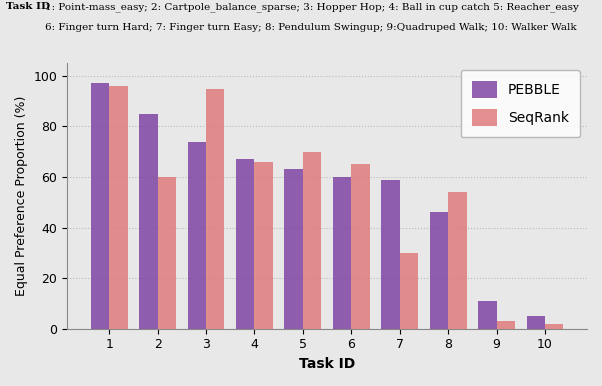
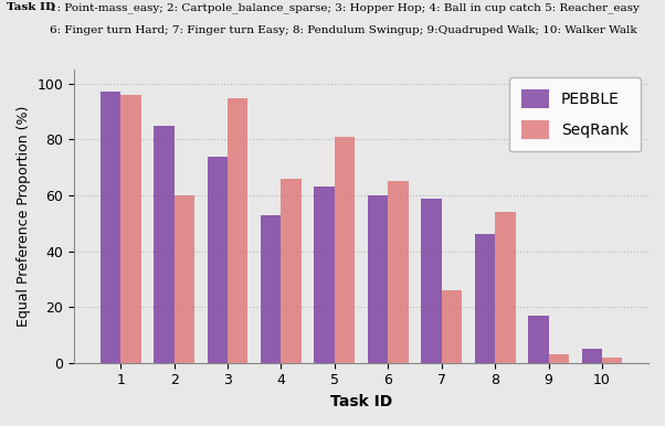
PEBBLE/4: 67 -> 53
SeqRank/5: 70 -> 81
SeqRank/7: 30 -> 26
PEBBLE/9: 11 -> 17
